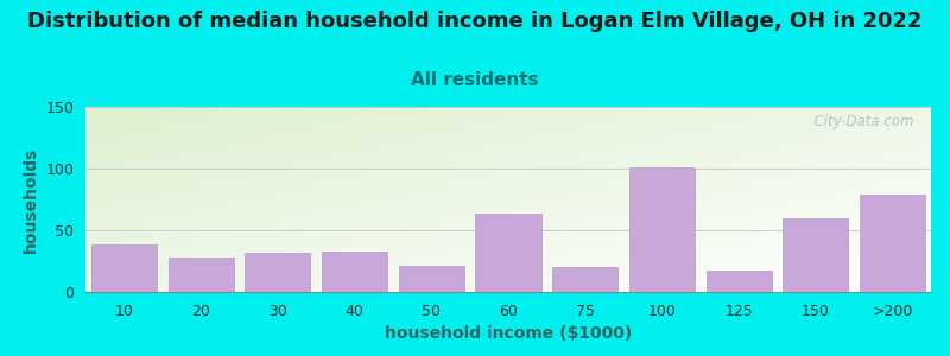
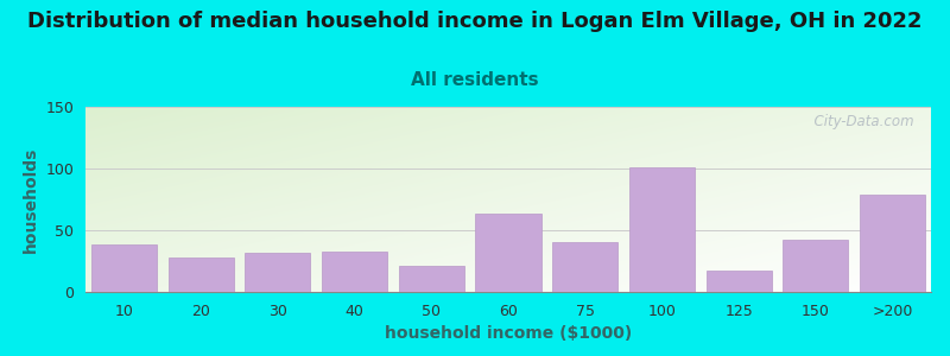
75: 20 -> 40
150: 60 -> 42
